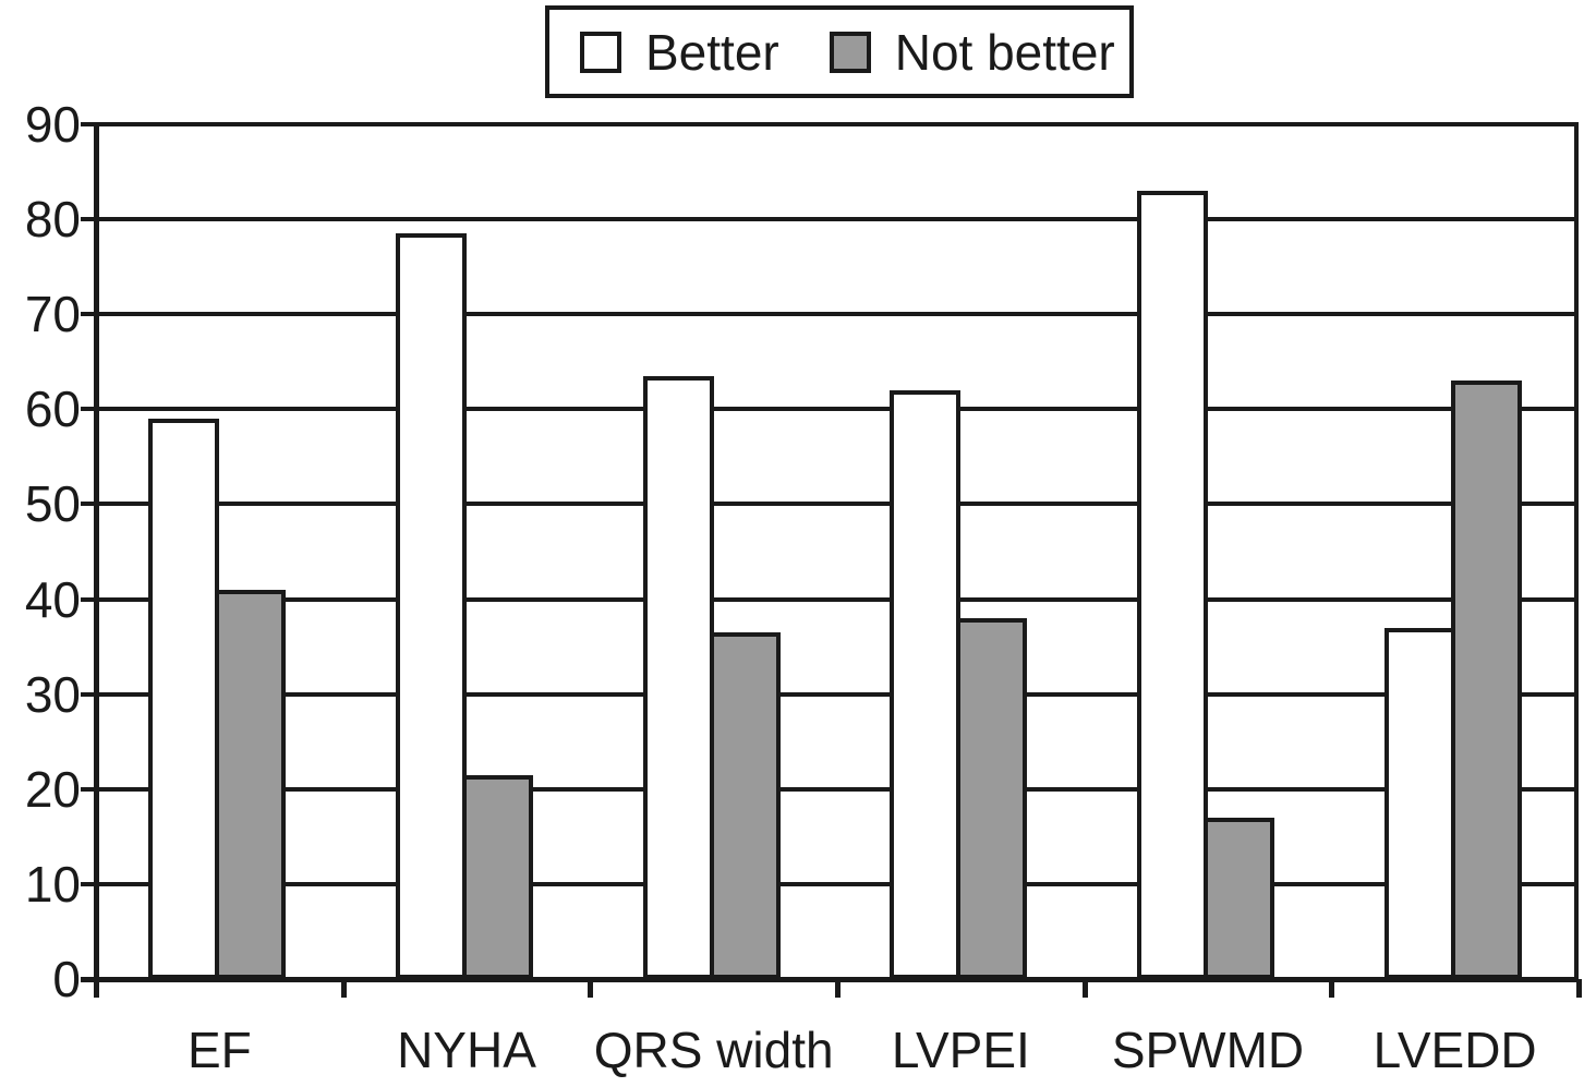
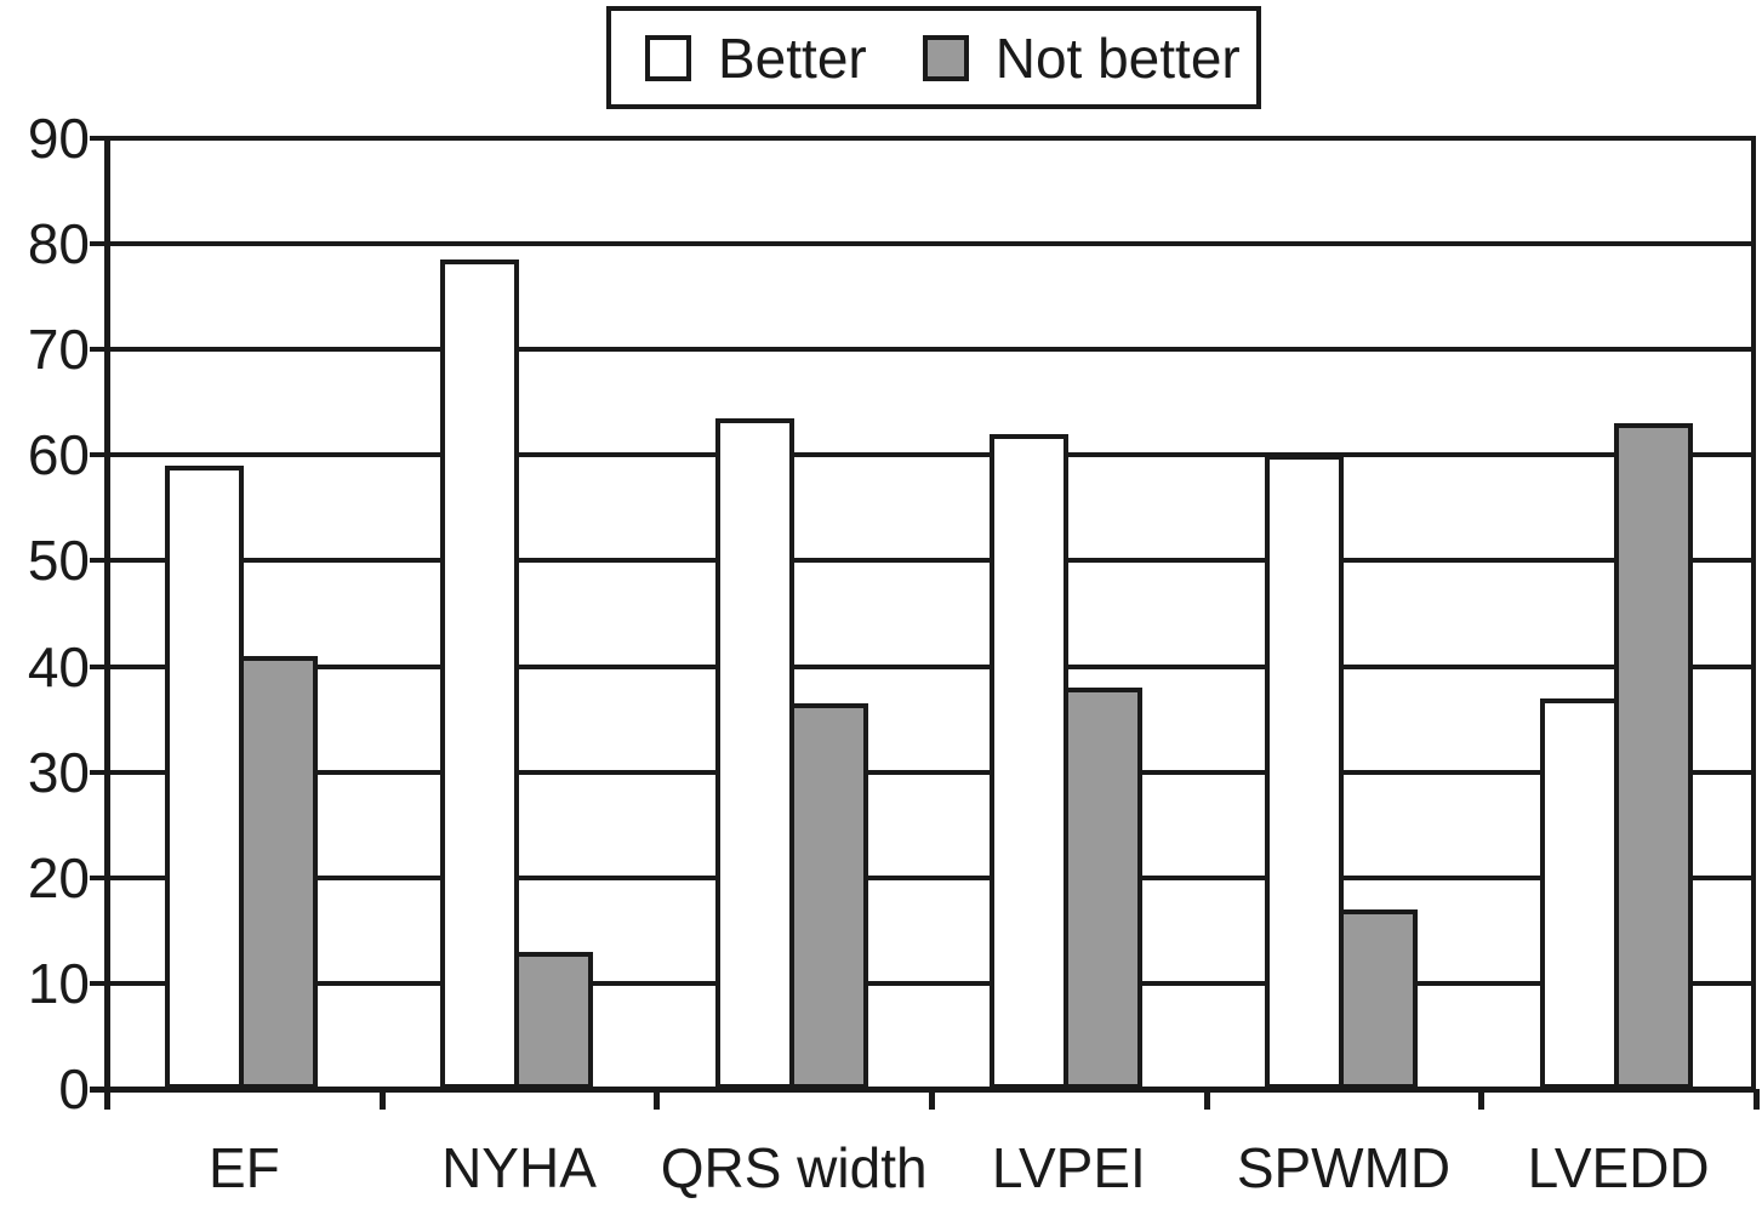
Not better/NYHA: 22 -> 13
Better/SPWMD: 83 -> 60
